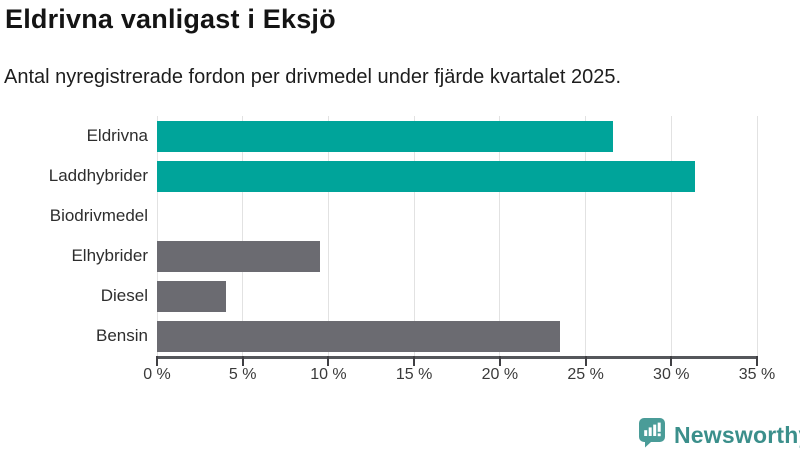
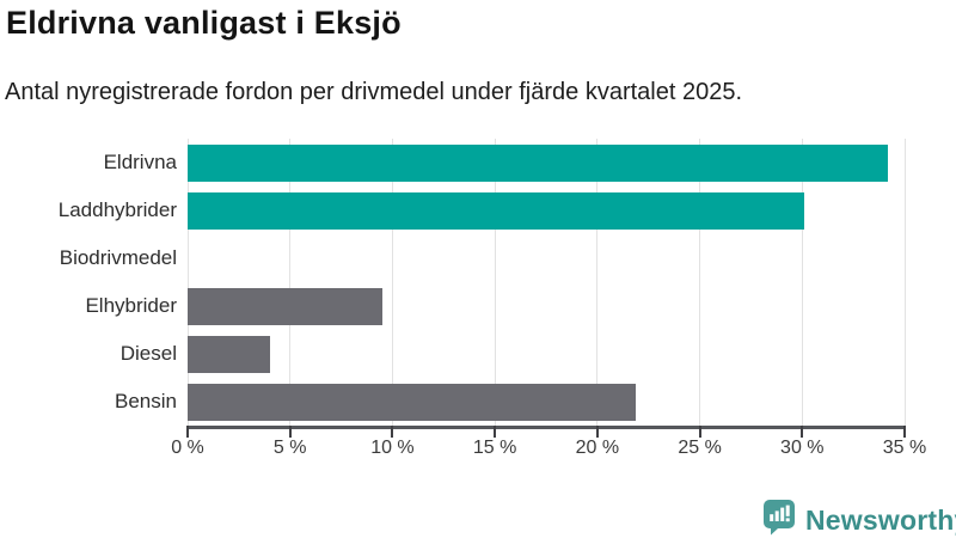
Eldrivna: 26.6% -> 34.2%
Laddhybrider: 31.4% -> 30.1%
Bensin: 23.5% -> 21.9%
